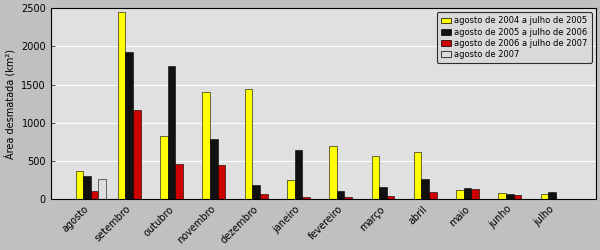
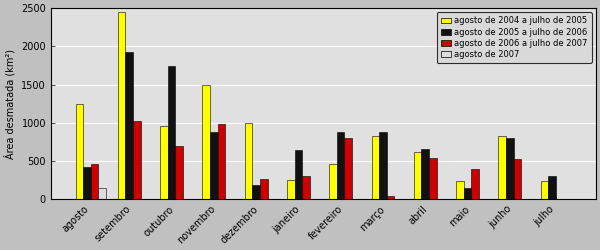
agosto de 2004 a julho de 2005/agosto: 370 -> 1240
agosto de 2005 a julho de 2006/agosto: 300 -> 420
agosto de 2006 a julho de 2007/agosto: 110 -> 460
agosto de 2007/agosto: 260 -> 140
agosto de 2006 a julho de 2007/setembro: 1170 -> 1020
agosto de 2004 a julho de 2005/outubro: 830 -> 960
agosto de 2006 a julho de 2007/outubro: 460 -> 700
agosto de 2004 a julho de 2005/novembro: 1400 -> 1500
agosto de 2005 a julho de 2006/novembro: 790 -> 880
agosto de 2006 a julho de 2007/novembro: 440 -> 980
agosto de 2004 a julho de 2005/dezembro: 1440 -> 1000
agosto de 2006 a julho de 2007/dezembro: 60 -> 260
agosto de 2006 a julho de 2007/janeiro: 30 -> 300
agosto de 2004 a julho de 2005/fevereiro: 700 -> 460
agosto de 2005 a julho de 2006/fevereiro: 100 -> 880
agosto de 2006 a julho de 2007/fevereiro: 30 -> 800
agosto de 2004 a julho de 2005/março: 560 -> 820
agosto de 2005 a julho de 2006/março: 160 -> 880
agosto de 2005 a julho de 2006/abril: 260 -> 660
agosto de 2006 a julho de 2007/abril: 90 -> 540
agosto de 2004 a julho de 2005/maio: 120 -> 240
agosto de 2006 a julho de 2007/maio: 140 -> 400
agosto de 2004 a julho de 2005/junho: 80 -> 820
agosto de 2005 a julho de 2006/junho: 60 -> 800
agosto de 2006 a julho de 2007/junho: 60 -> 520
agosto de 2004 a julho de 2005/julho: 60 -> 240
agosto de 2005 a julho de 2006/julho: 100 -> 300
